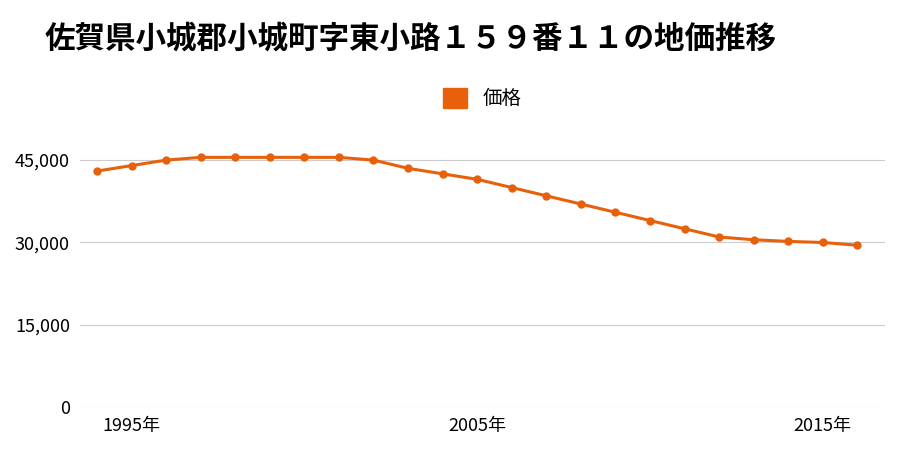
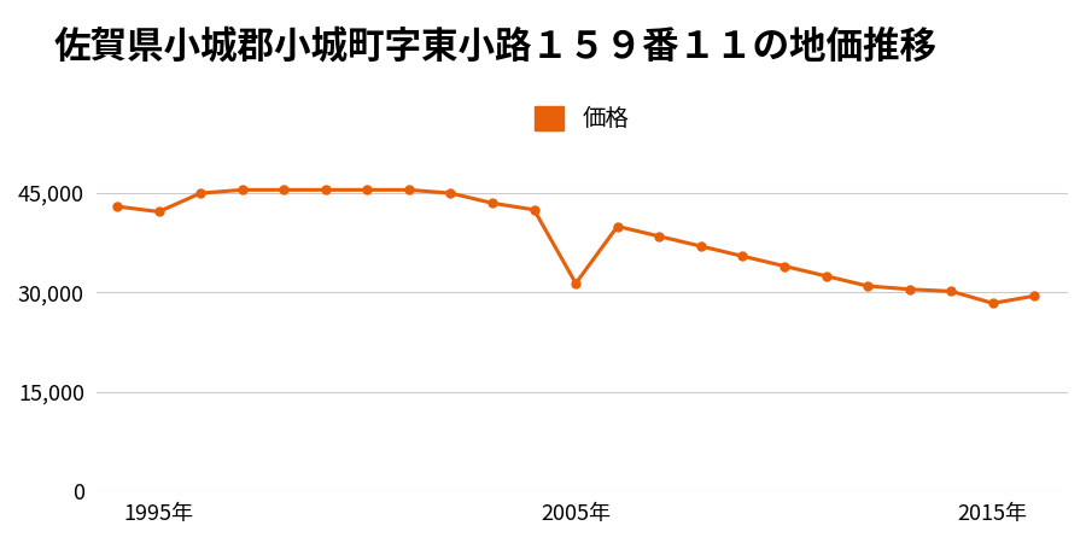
1995年: 44,000 -> 42,200
2005年: 41,500 -> 31,400
2015年: 30,000 -> 28,400
